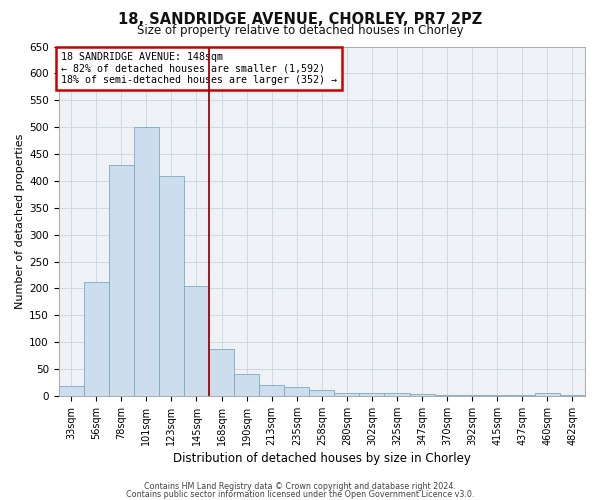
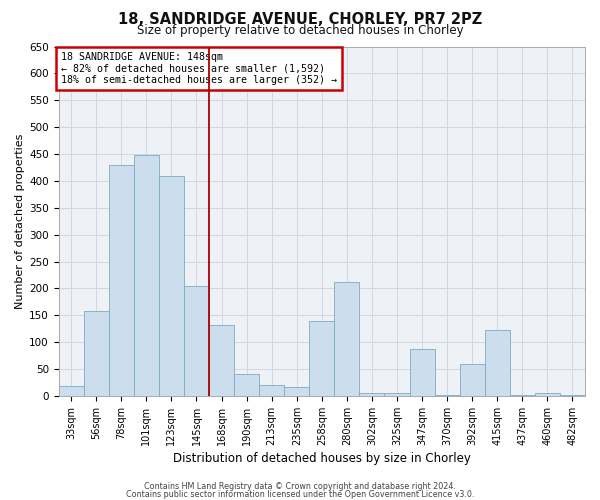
56sqm: 212 -> 158
101sqm: 500 -> 448
168sqm: 87 -> 132
258sqm: 12 -> 140
280sqm: 6 -> 212
347sqm: 4 -> 88
392sqm: 1 -> 60
415sqm: 1 -> 122
